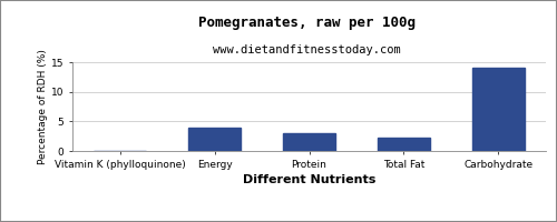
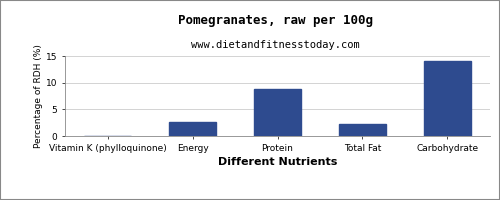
Energy: 4.0 -> 2.6
Protein: 3.0 -> 8.8
